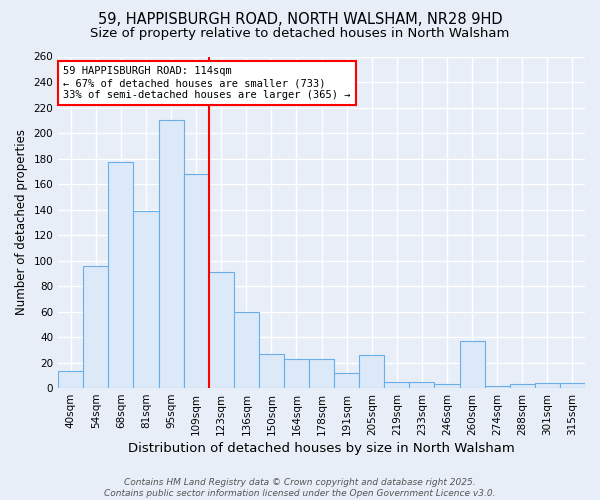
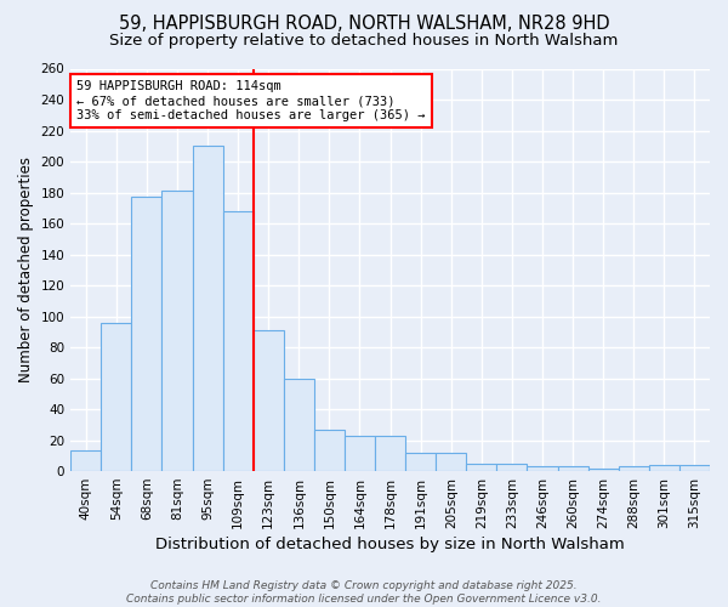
81sqm: 139 -> 181
205sqm: 26 -> 12
260sqm: 37 -> 3
